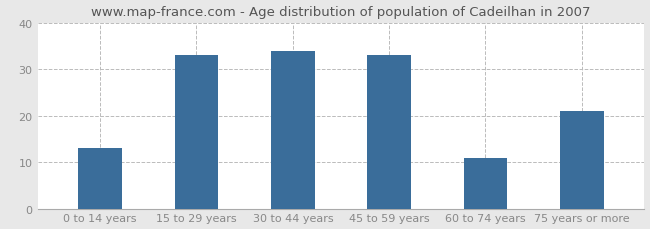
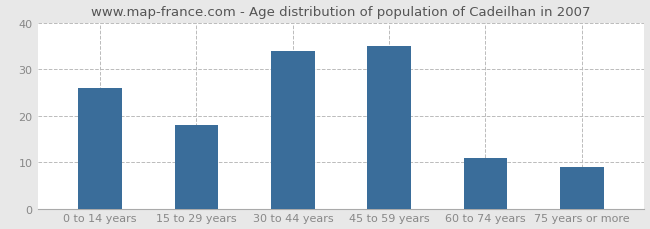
0 to 14 years: 13 -> 26
15 to 29 years: 33 -> 18
45 to 59 years: 33 -> 35
75 years or more: 21 -> 9
